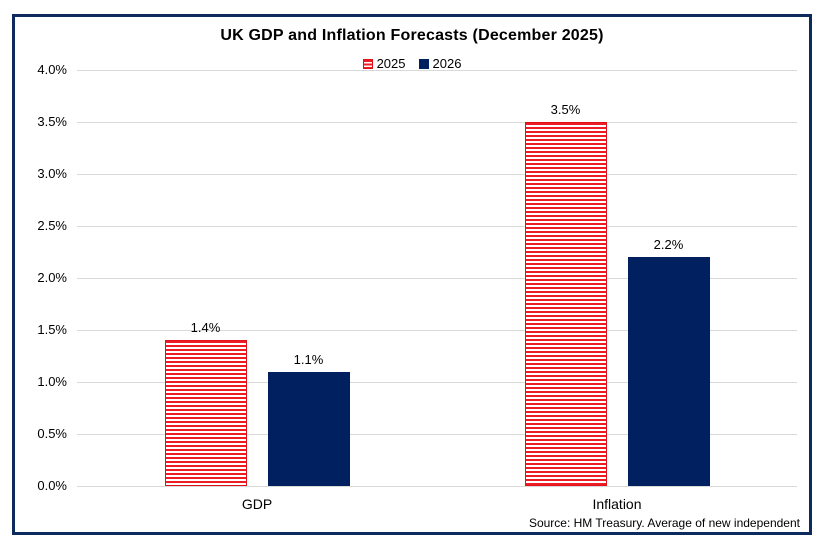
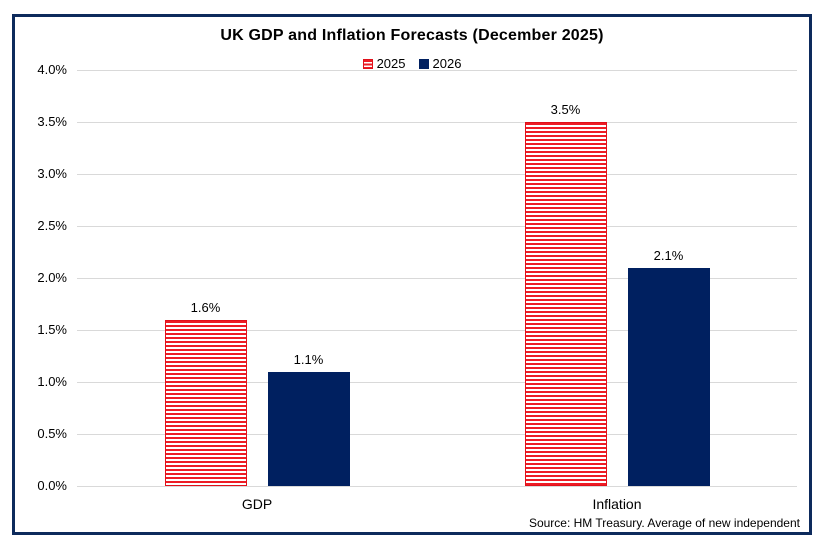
2025/GDP: 1.4% -> 1.6%
2026/Inflation: 2.2% -> 2.1%
